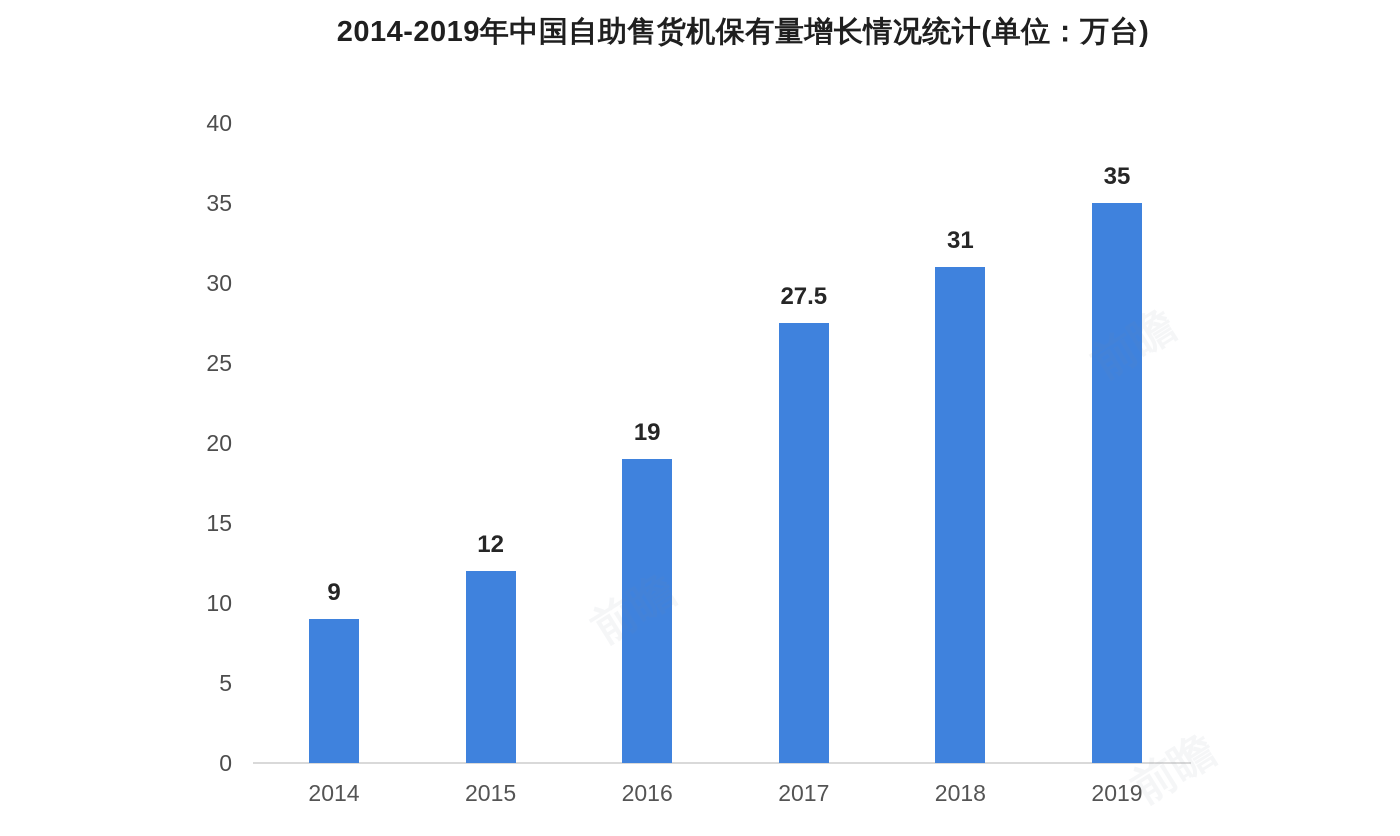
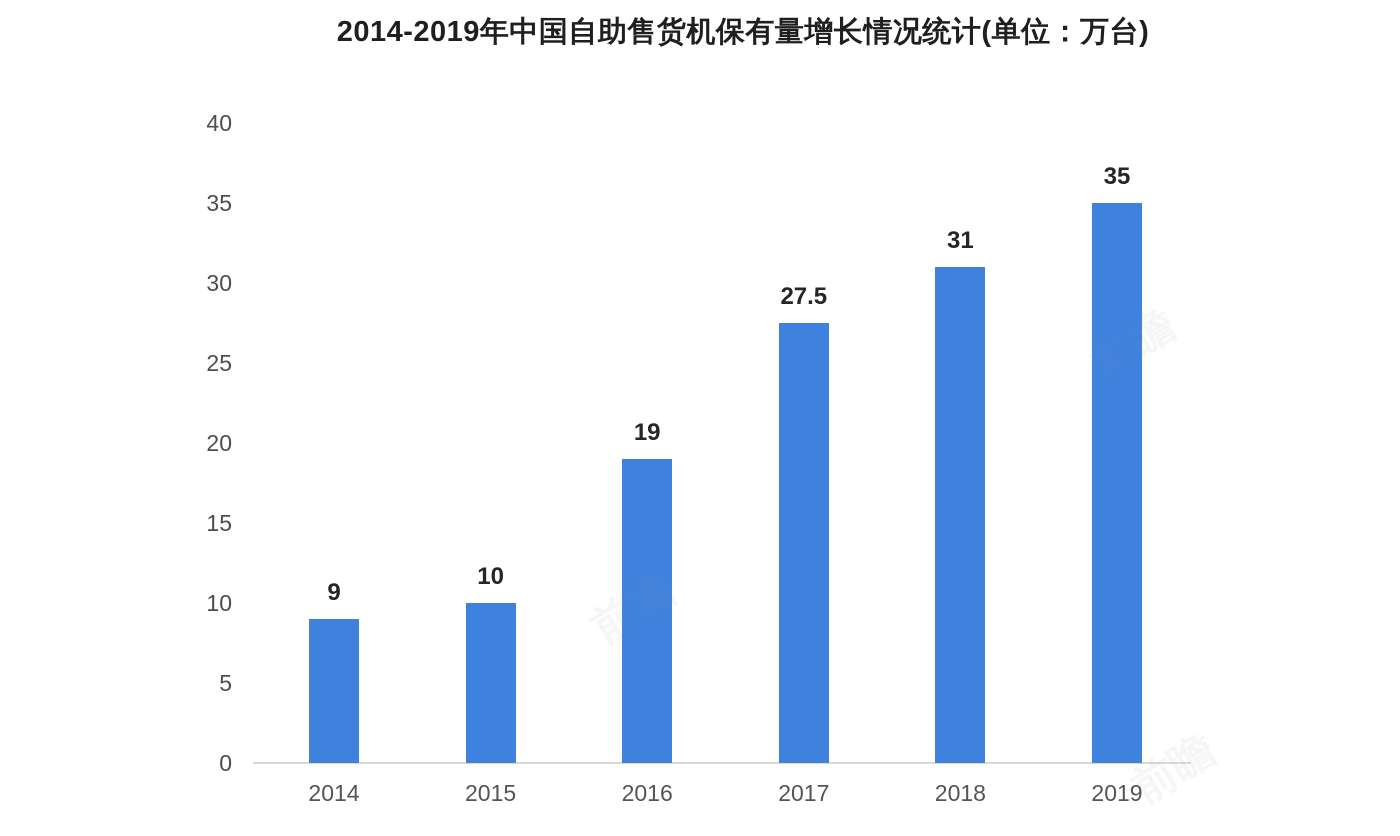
2015: 12 -> 10
